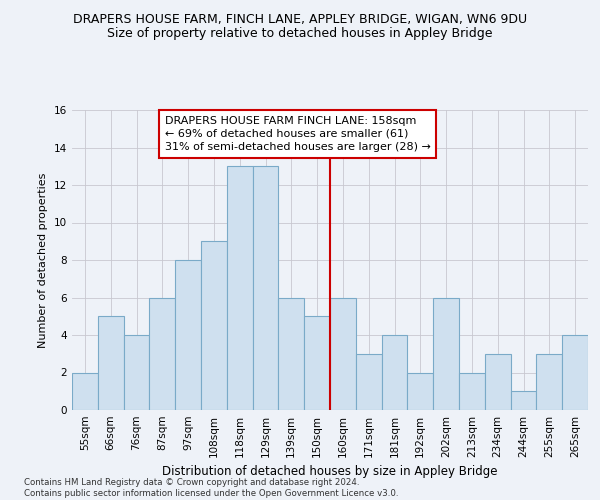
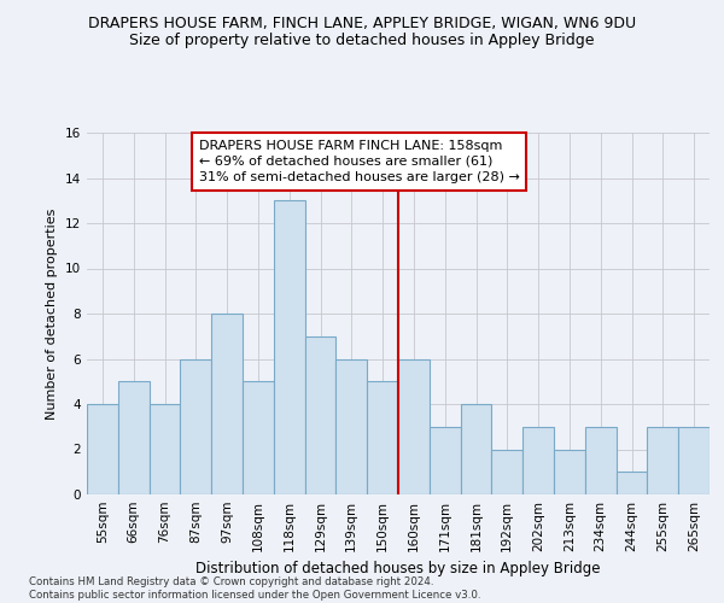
55sqm: 2 -> 4
108sqm: 9 -> 5
129sqm: 13 -> 7
202sqm: 6 -> 3
265sqm: 4 -> 3
